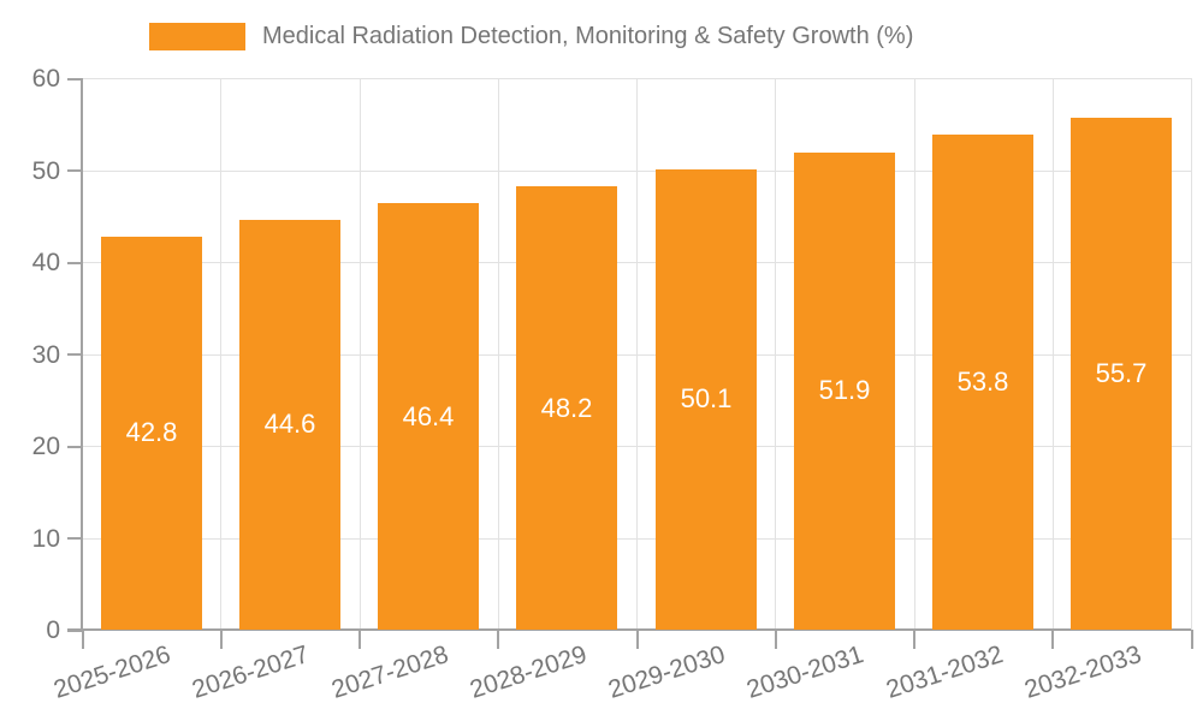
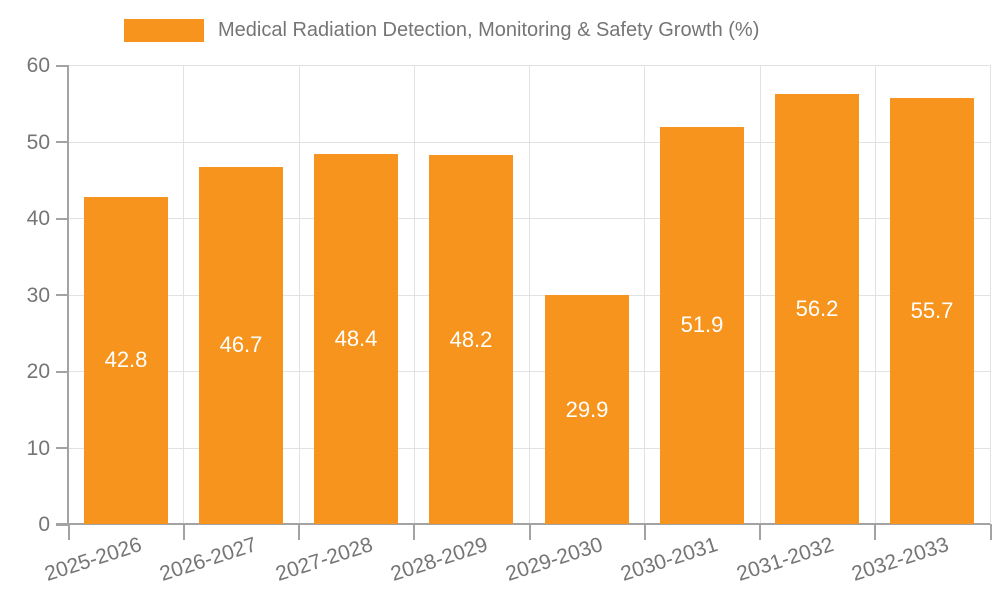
2026-2027: 44.6 -> 46.7
2027-2028: 46.4 -> 48.4
2029-2030: 50.1 -> 29.9
2031-2032: 53.8 -> 56.2
